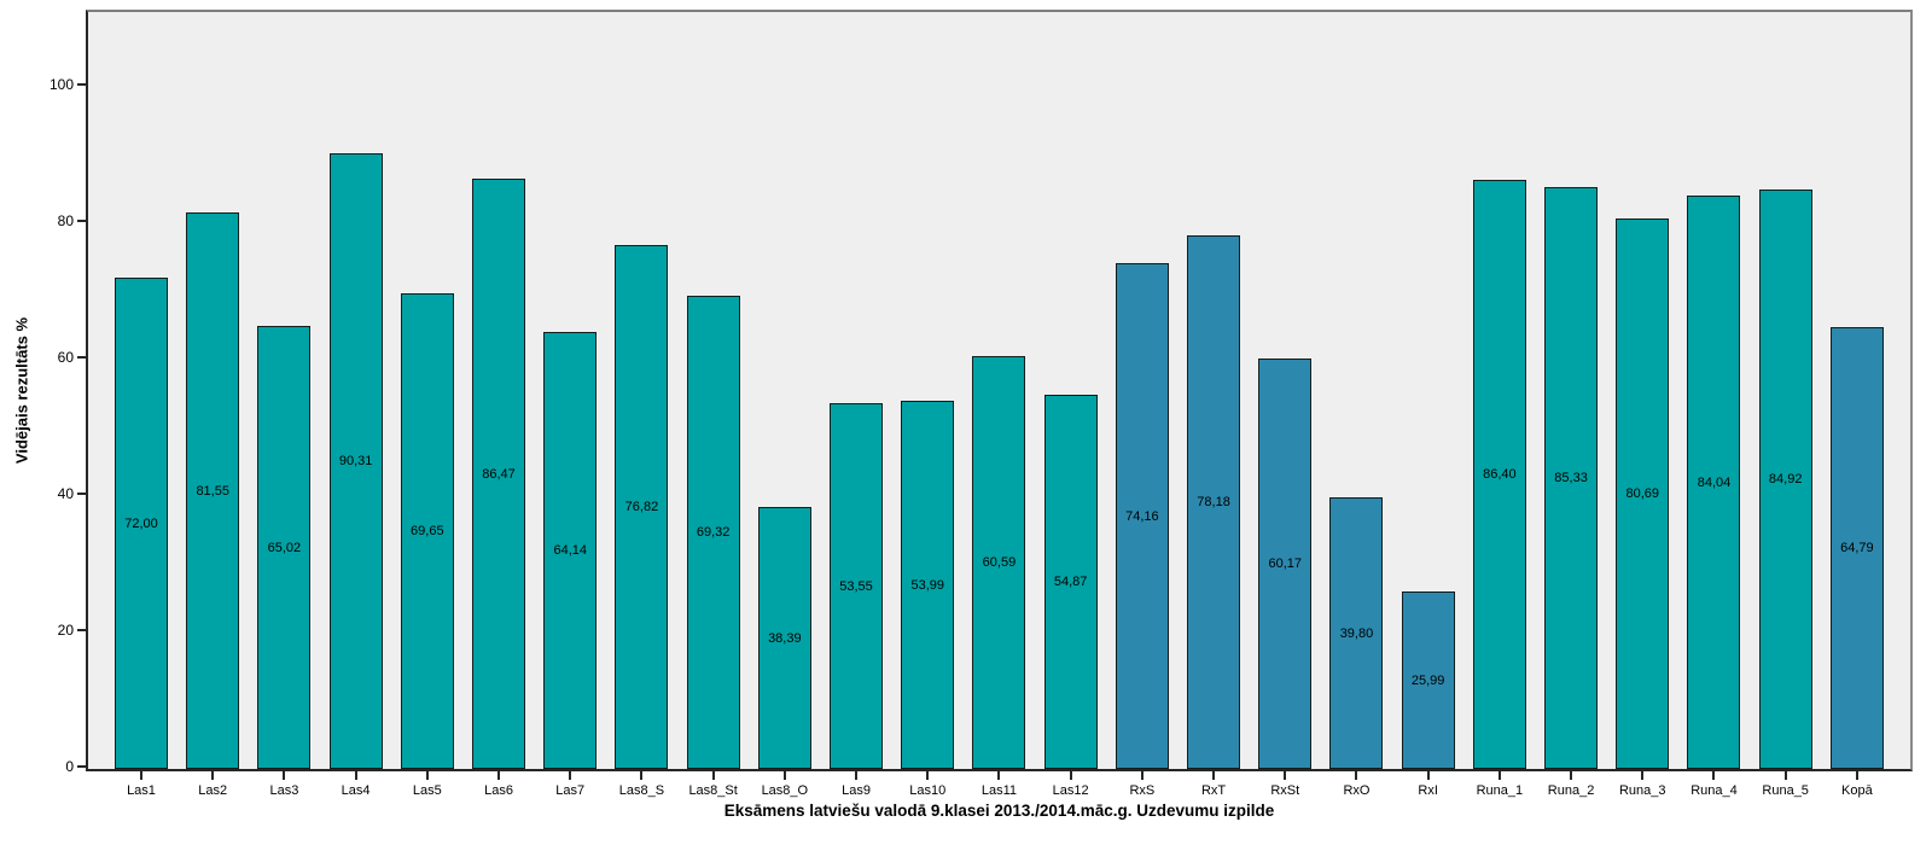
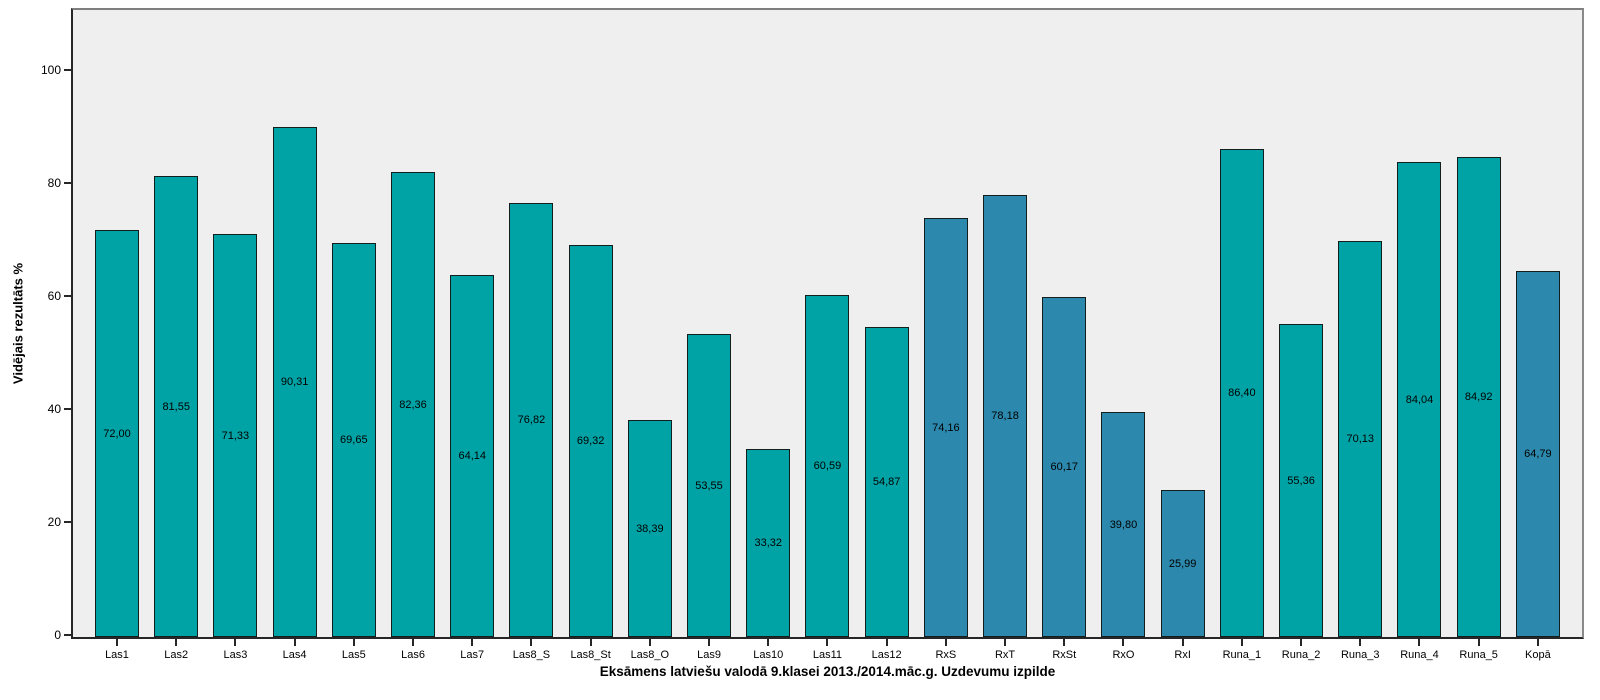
Las3: 65,02 -> 71,33
Las6: 86,47 -> 82,36
Las10: 53,99 -> 33,32
Runa_2: 85,33 -> 55,36
Runa_3: 80,69 -> 70,13
